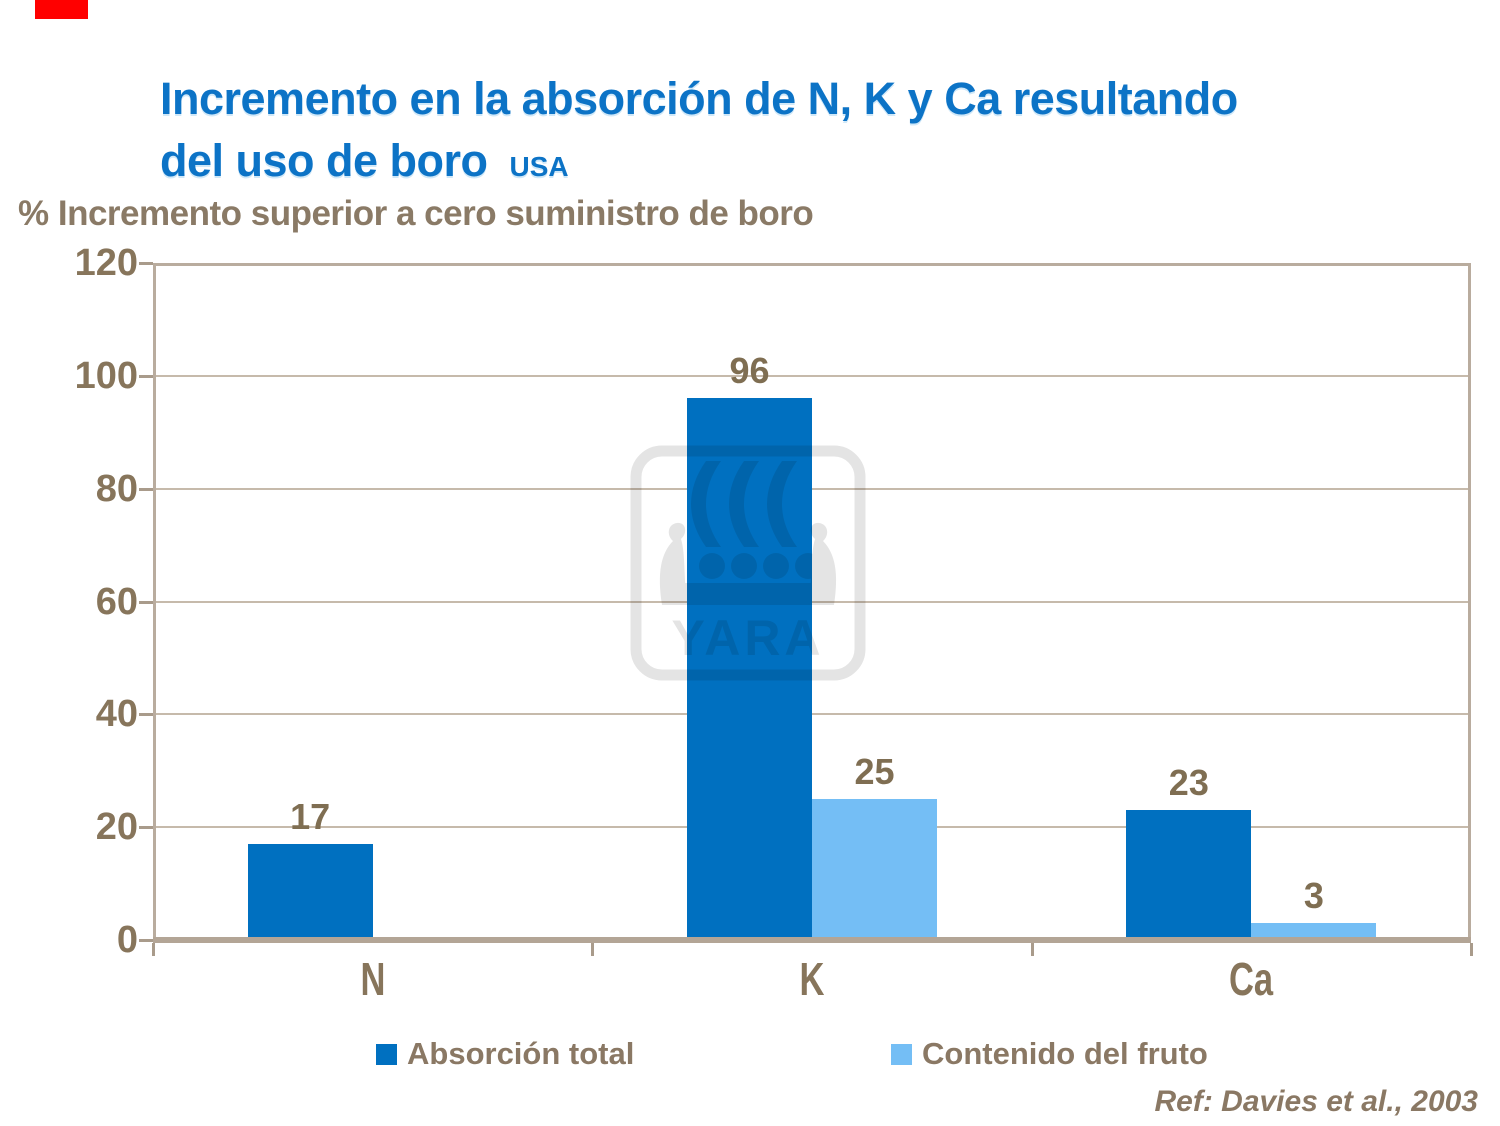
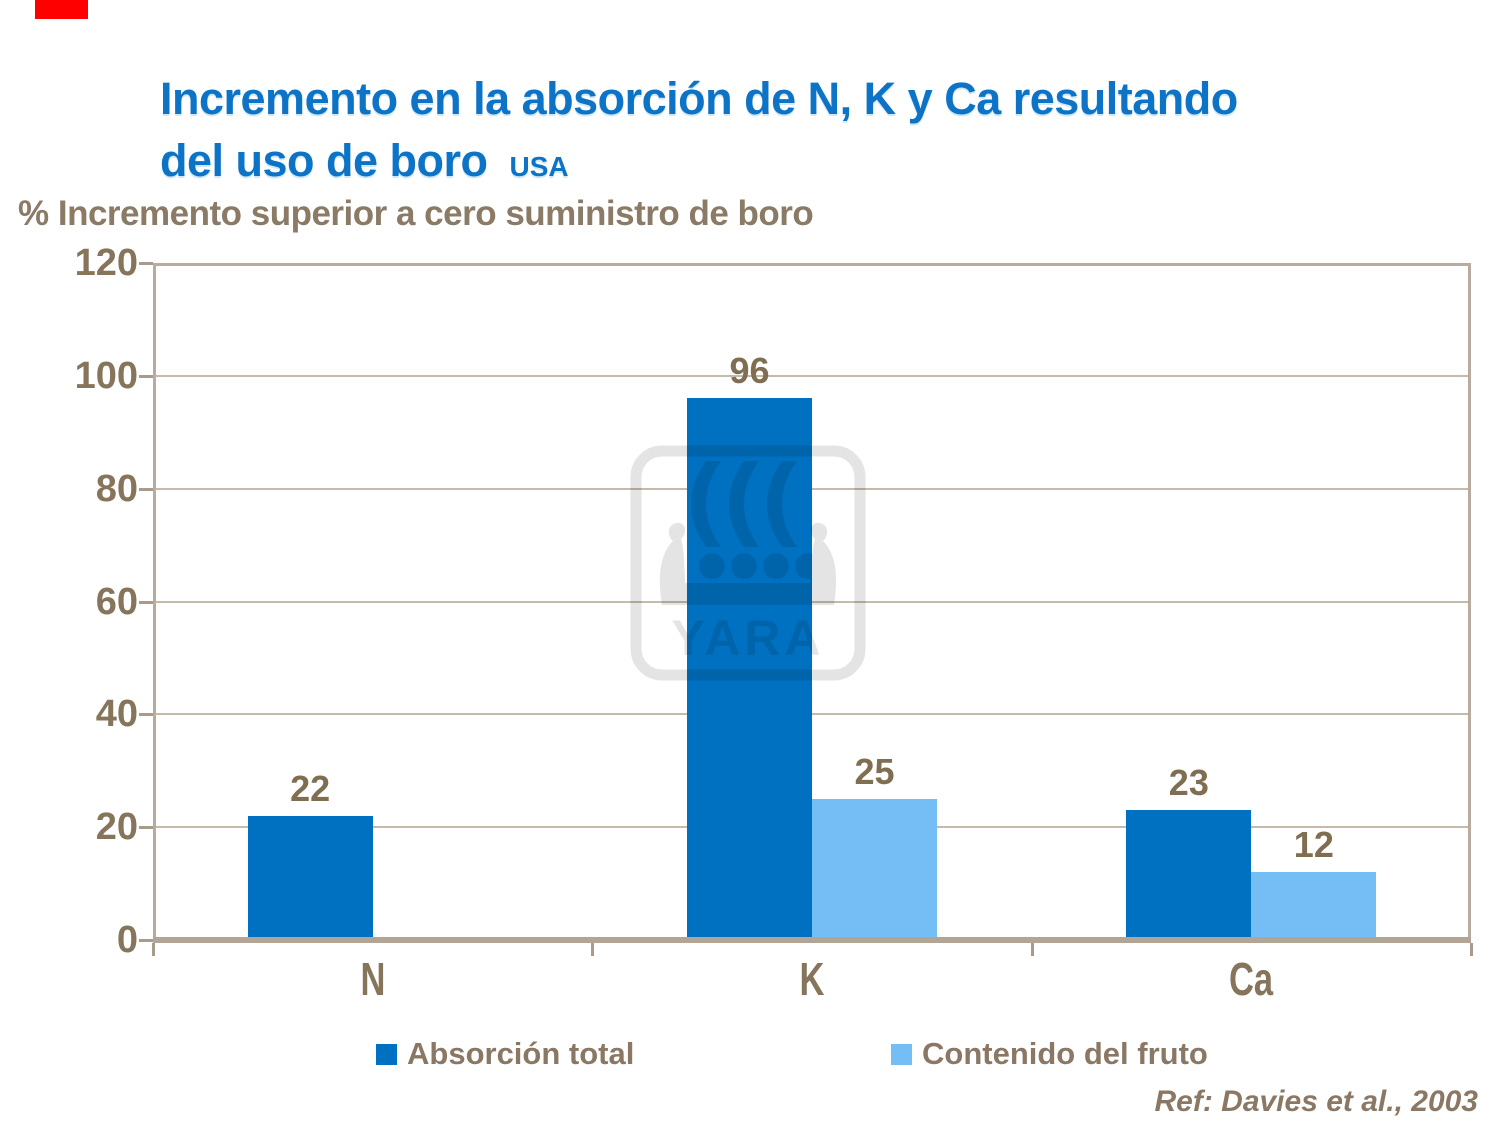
Absorción total/N: 17 -> 22
Contenido del fruto/Ca: 3 -> 12
